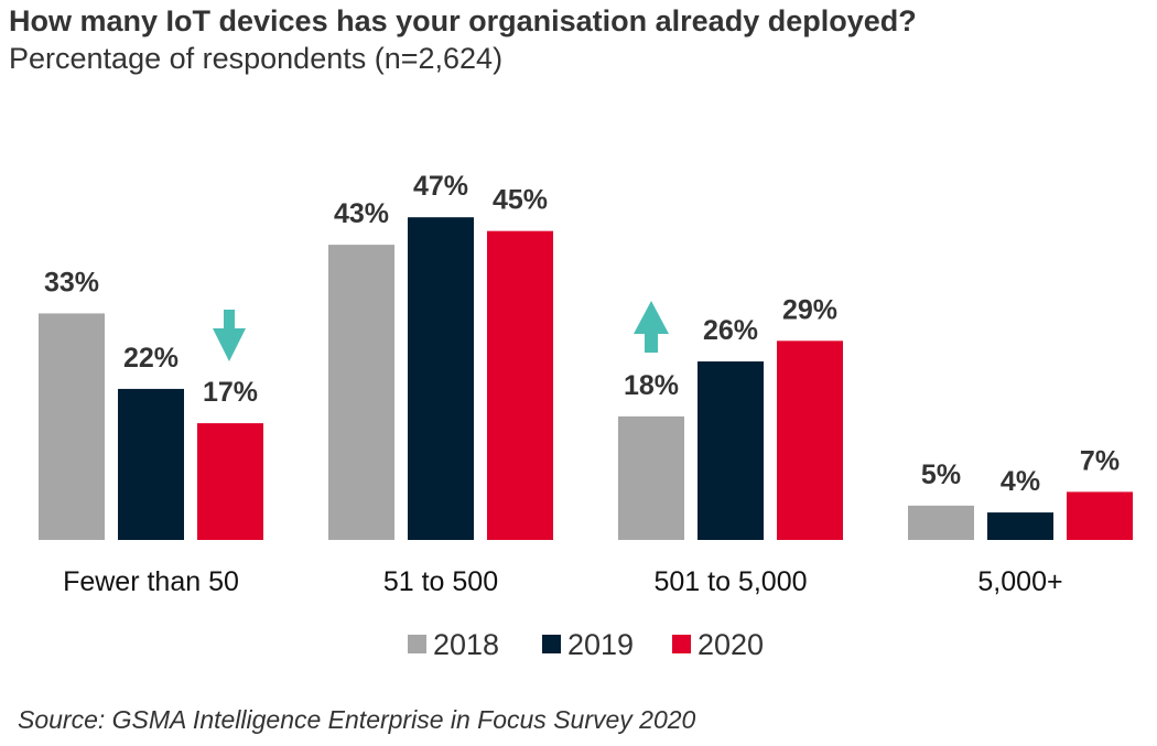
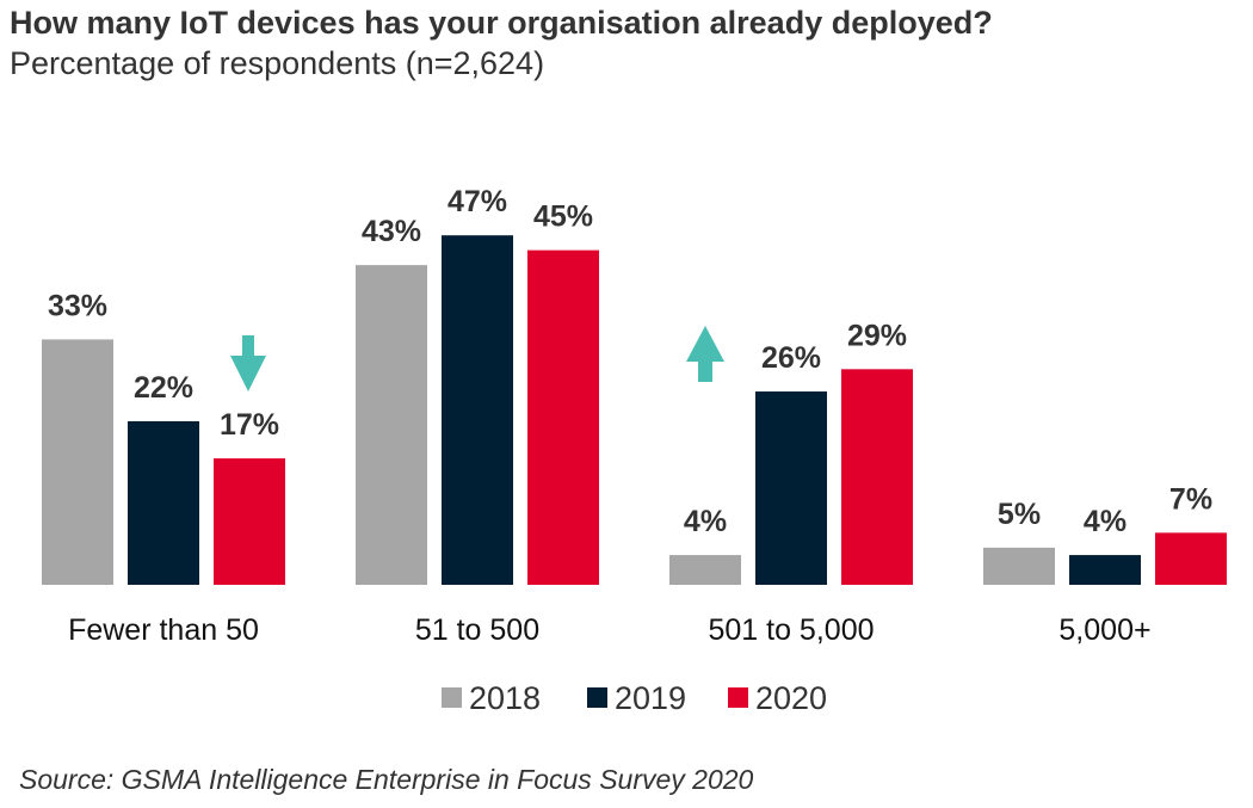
2018/501 to 5,000: 18% -> 4%
